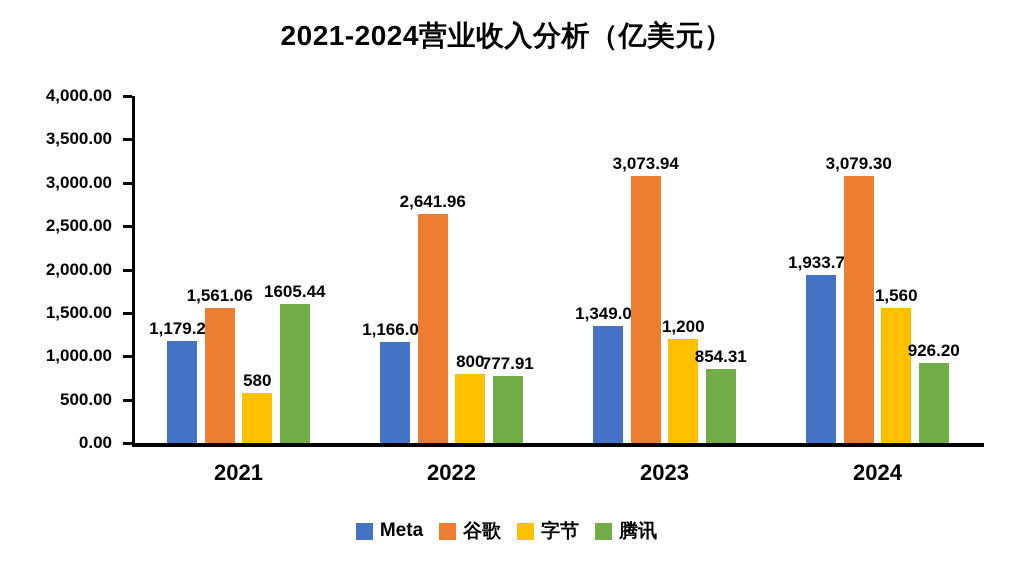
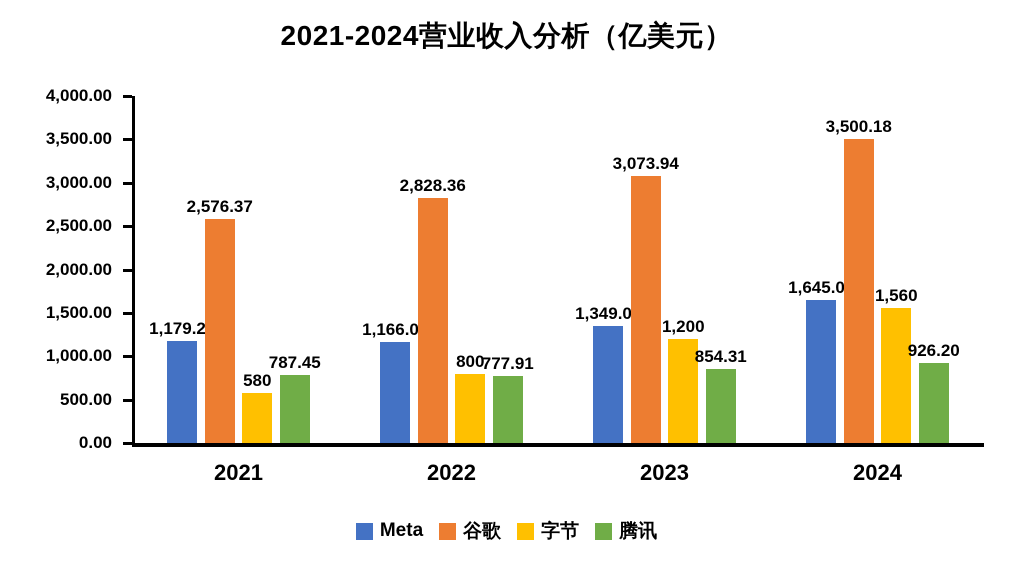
谷歌/2021: 1,561.06 -> 2,576.37
腾讯/2021: 1605.44 -> 787.45
谷歌/2022: 2,641.96 -> 2,828.36
Meta/2024: 1,933.73 -> 1,645.01
谷歌/2024: 3,079.30 -> 3,500.18
